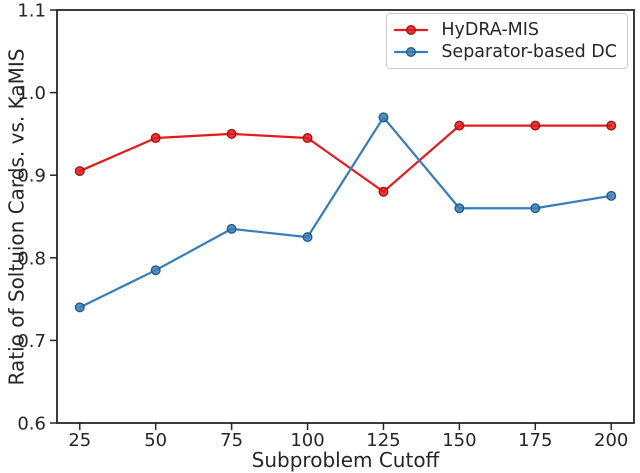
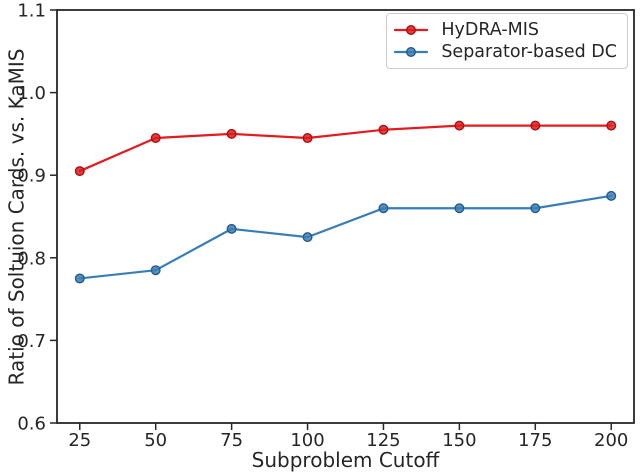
Separator-based DC/25: 0.74 -> 0.78
HyDRA-MIS/125: 0.88 -> 0.95
Separator-based DC/125: 0.97 -> 0.86
